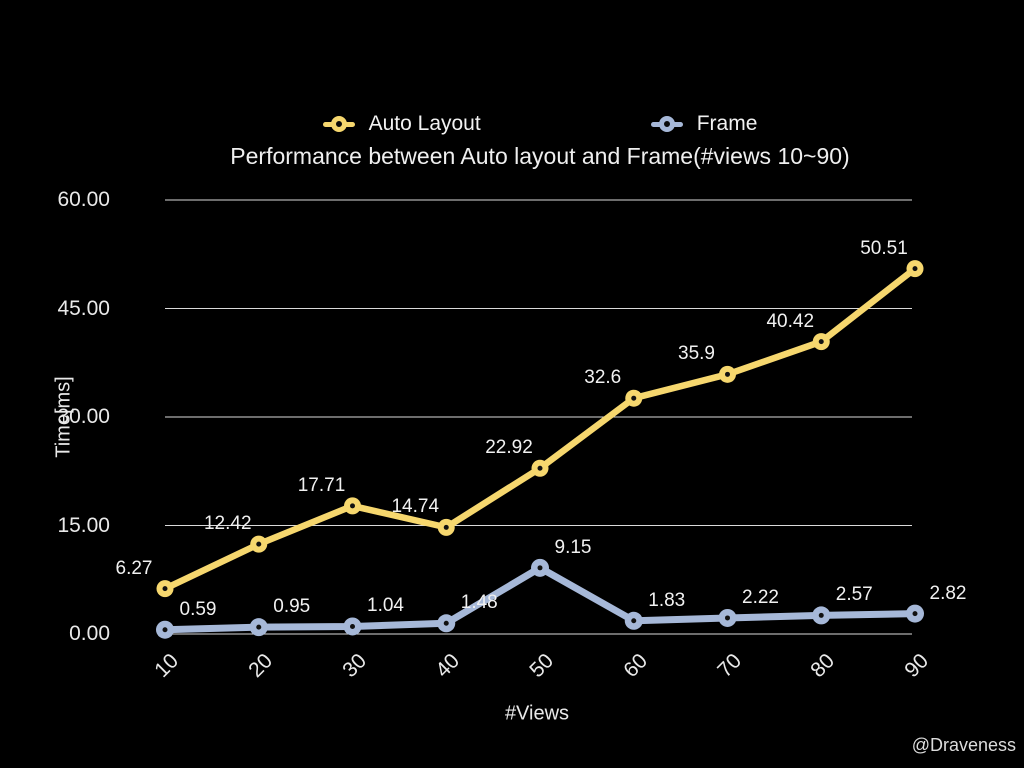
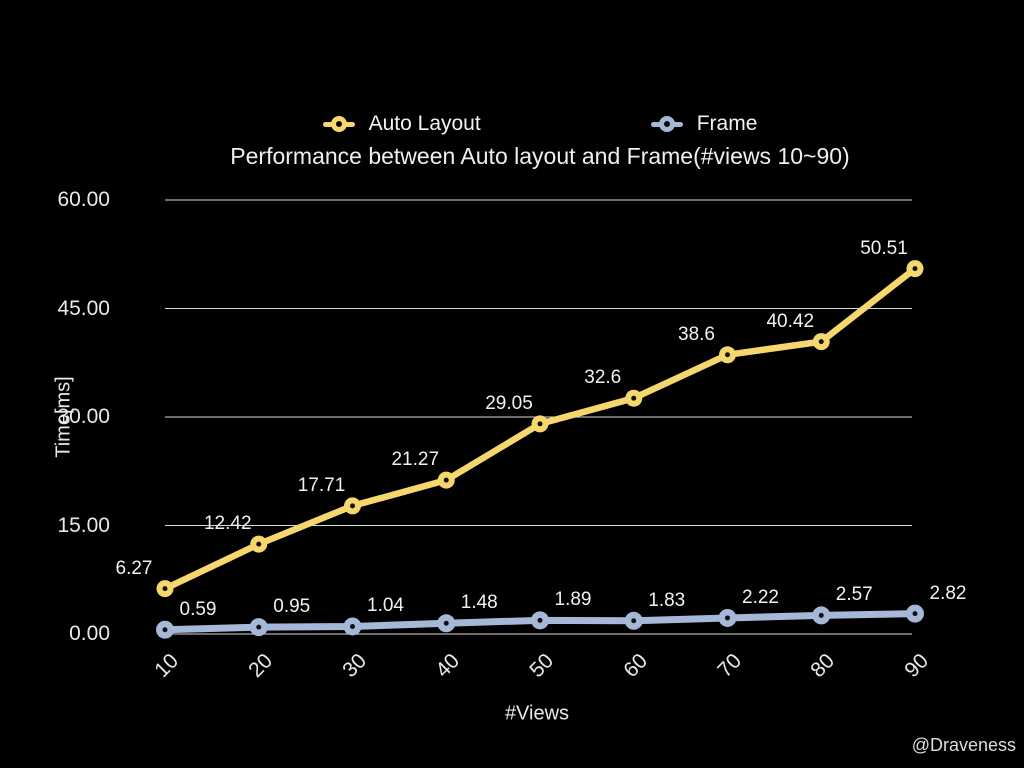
Auto Layout/40: 14.74 -> 21.27
Auto Layout/50: 22.92 -> 29.05
Frame/50: 9.15 -> 1.89
Auto Layout/70: 35.9 -> 38.6
